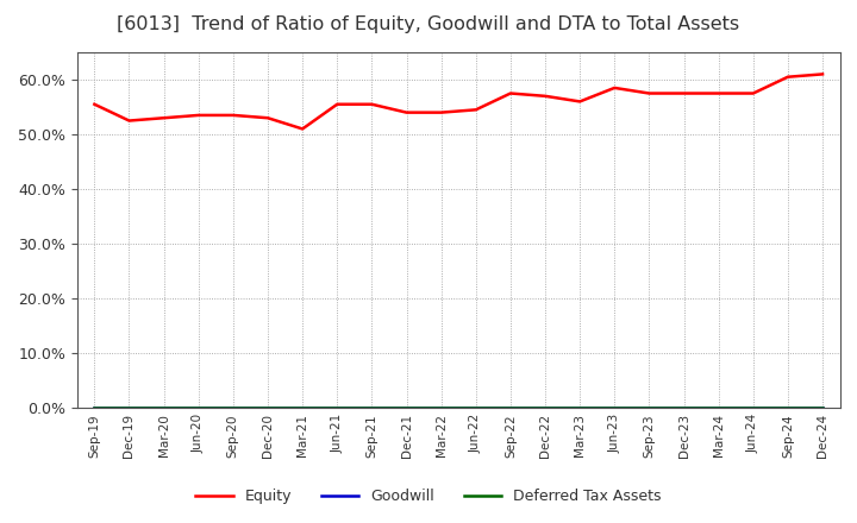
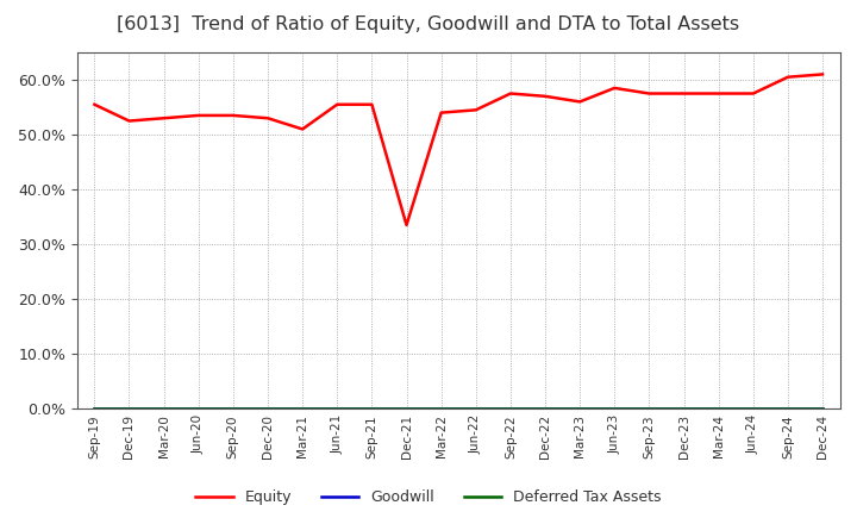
Equity/Dec-21: 54.0% -> 33.5%
